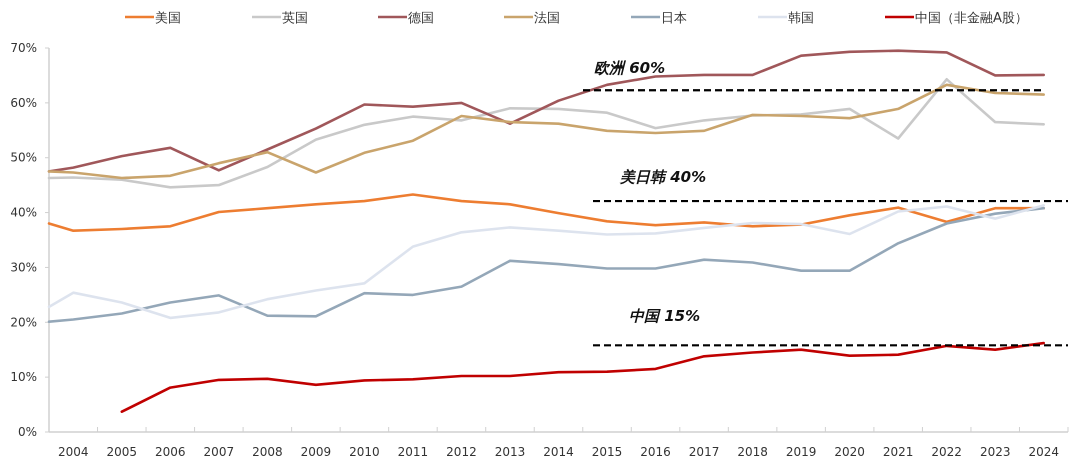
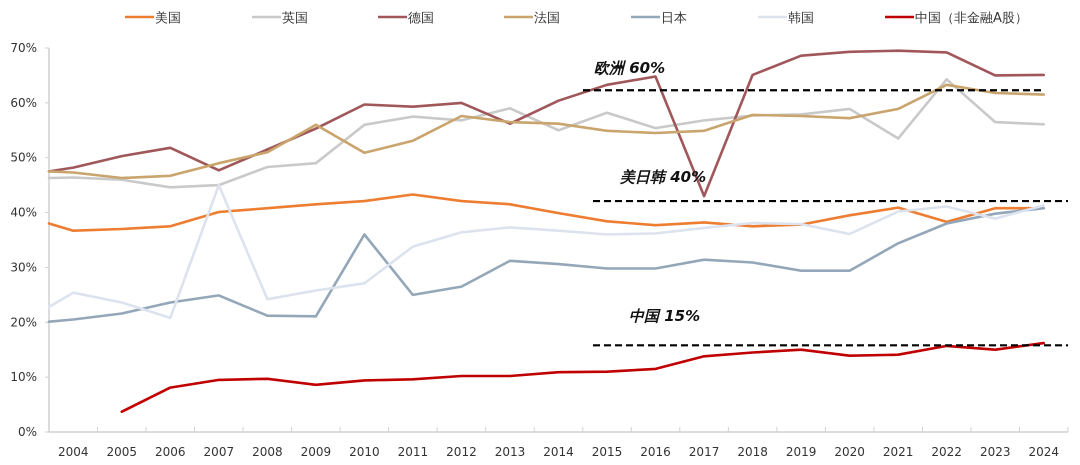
韩国/2007: 22% -> 45%
英国/2009: 53% -> 49%
法国/2009: 47% -> 56%
日本/2010: 25% -> 36%
英国/2014: 59% -> 55%
德国/2017: 65% -> 43%
